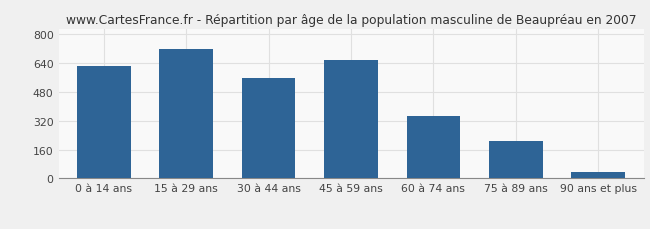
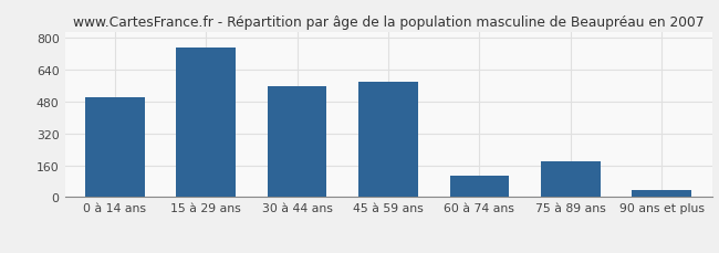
0 à 14 ans: 620 -> 500
15 à 29 ans: 720 -> 750
45 à 59 ans: 660 -> 580
60 à 74 ans: 350 -> 110
75 à 89 ans: 210 -> 180
